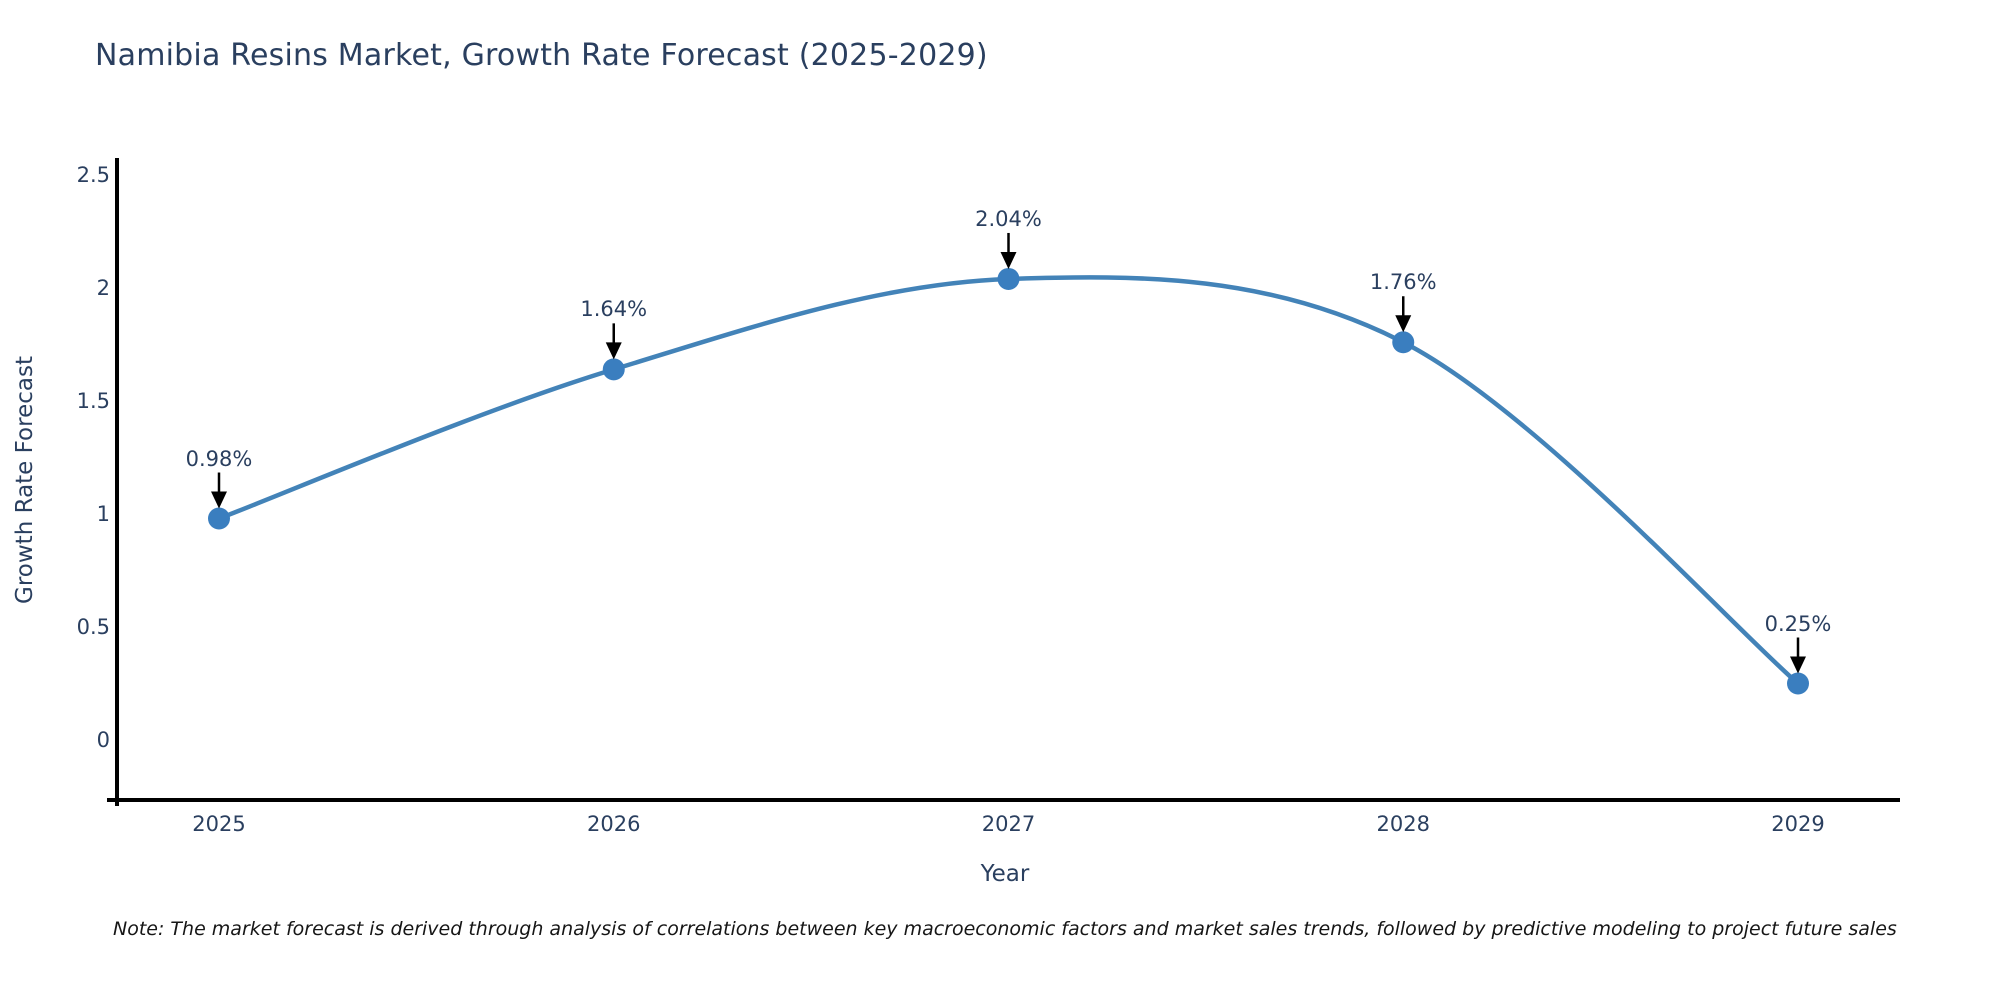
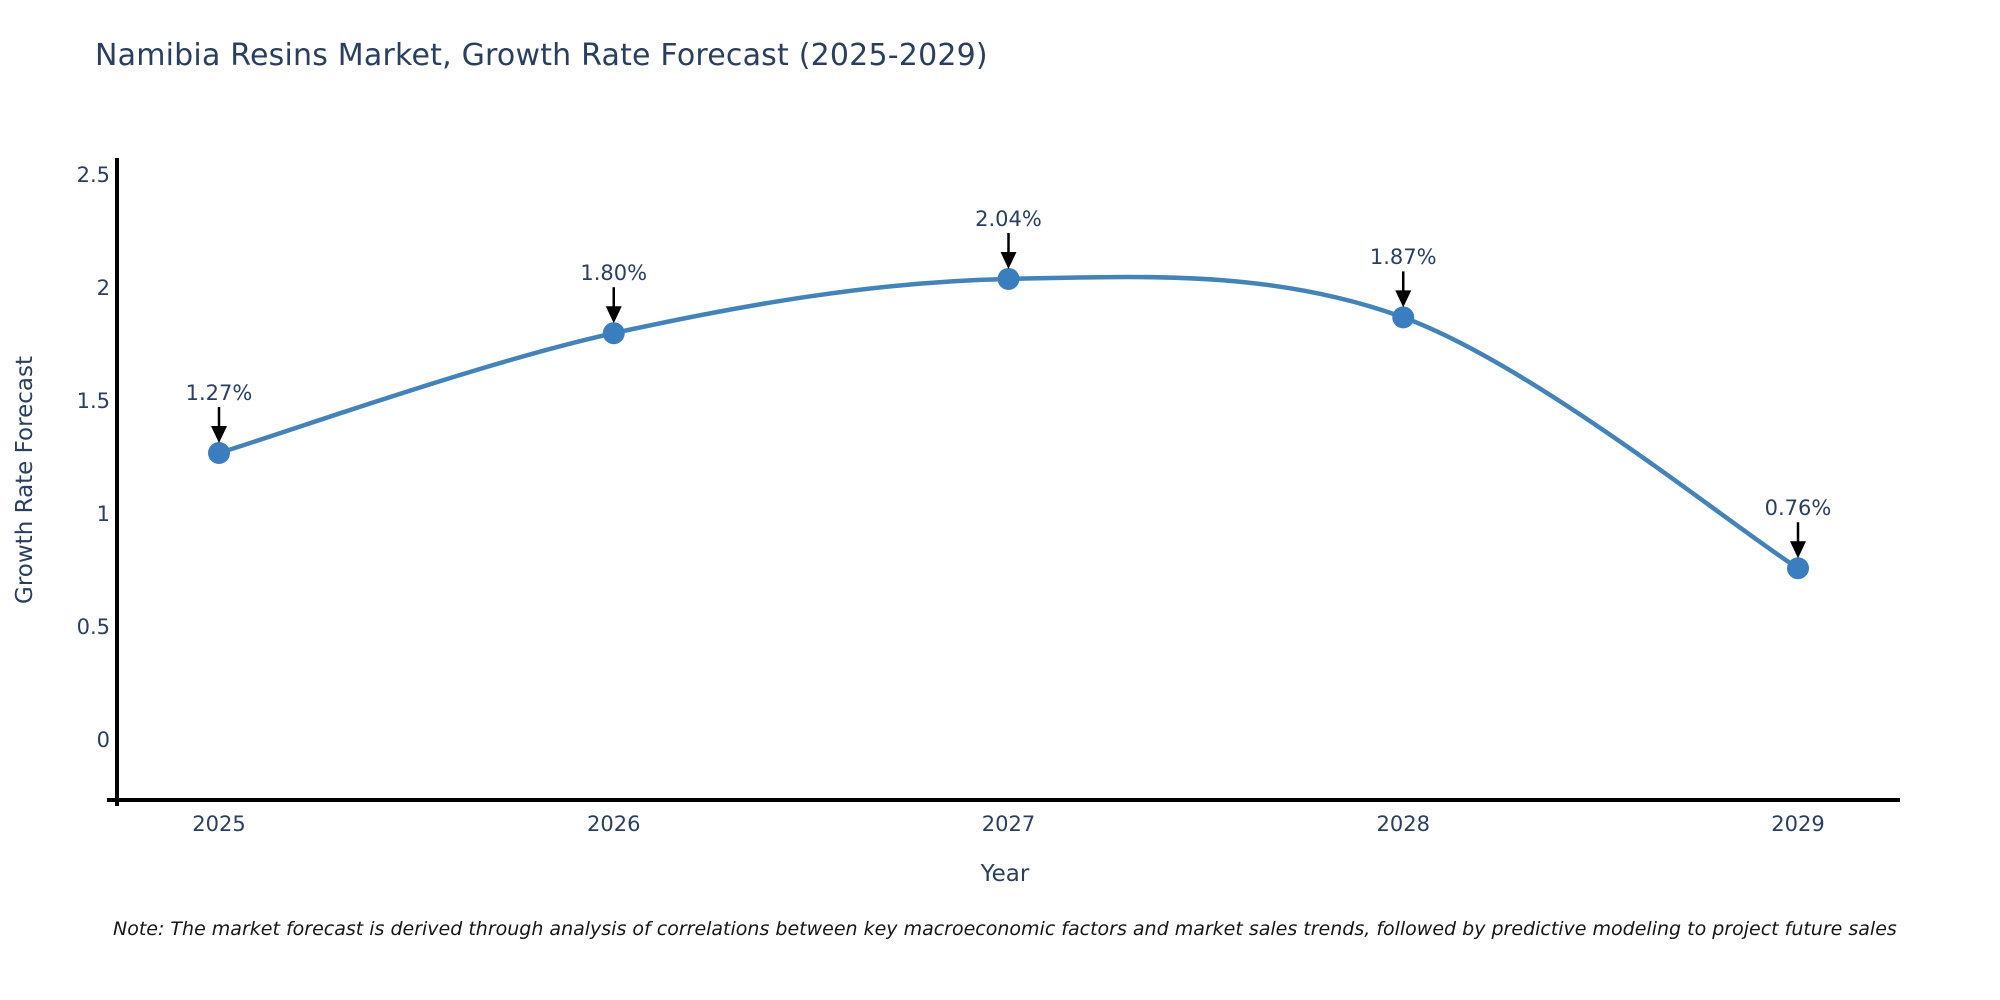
2025: 0.98% -> 1.27%
2026: 1.64% -> 1.80%
2028: 1.76% -> 1.87%
2029: 0.25% -> 0.76%
